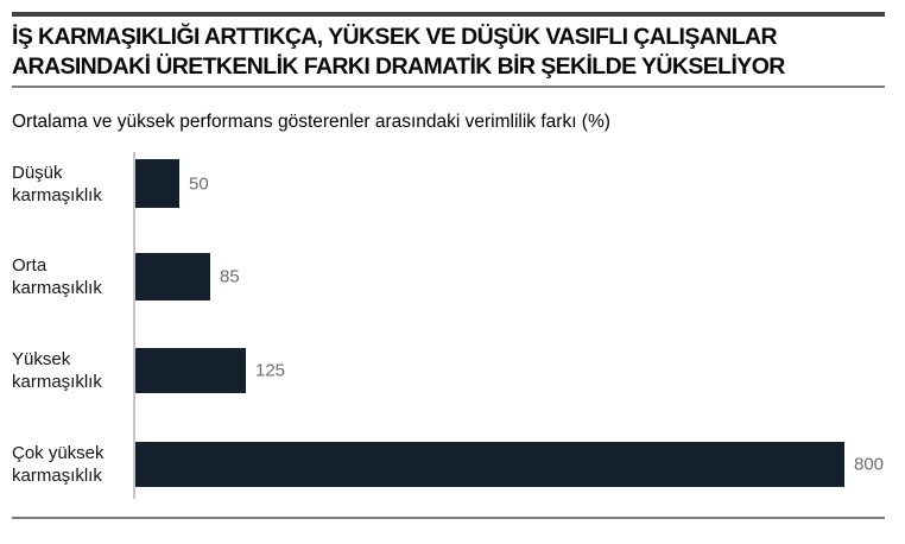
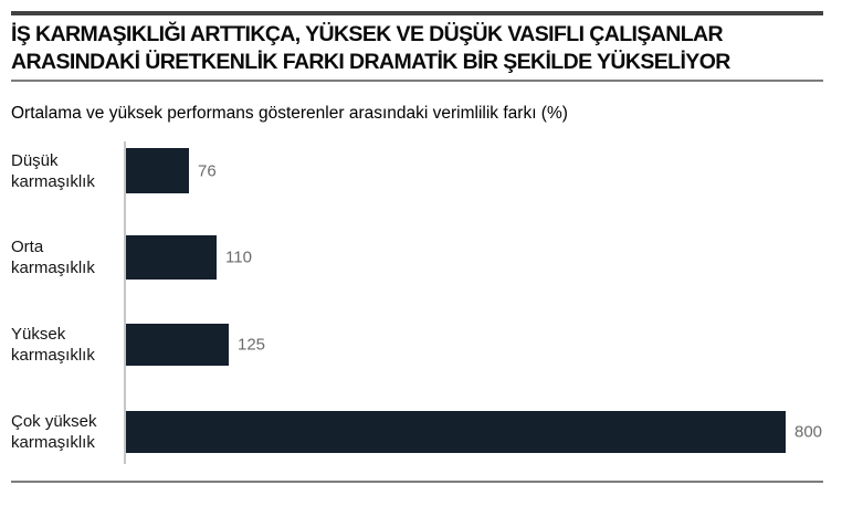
Düşük karmaşıklık: 50 -> 76
Orta karmaşıklık: 85 -> 110
